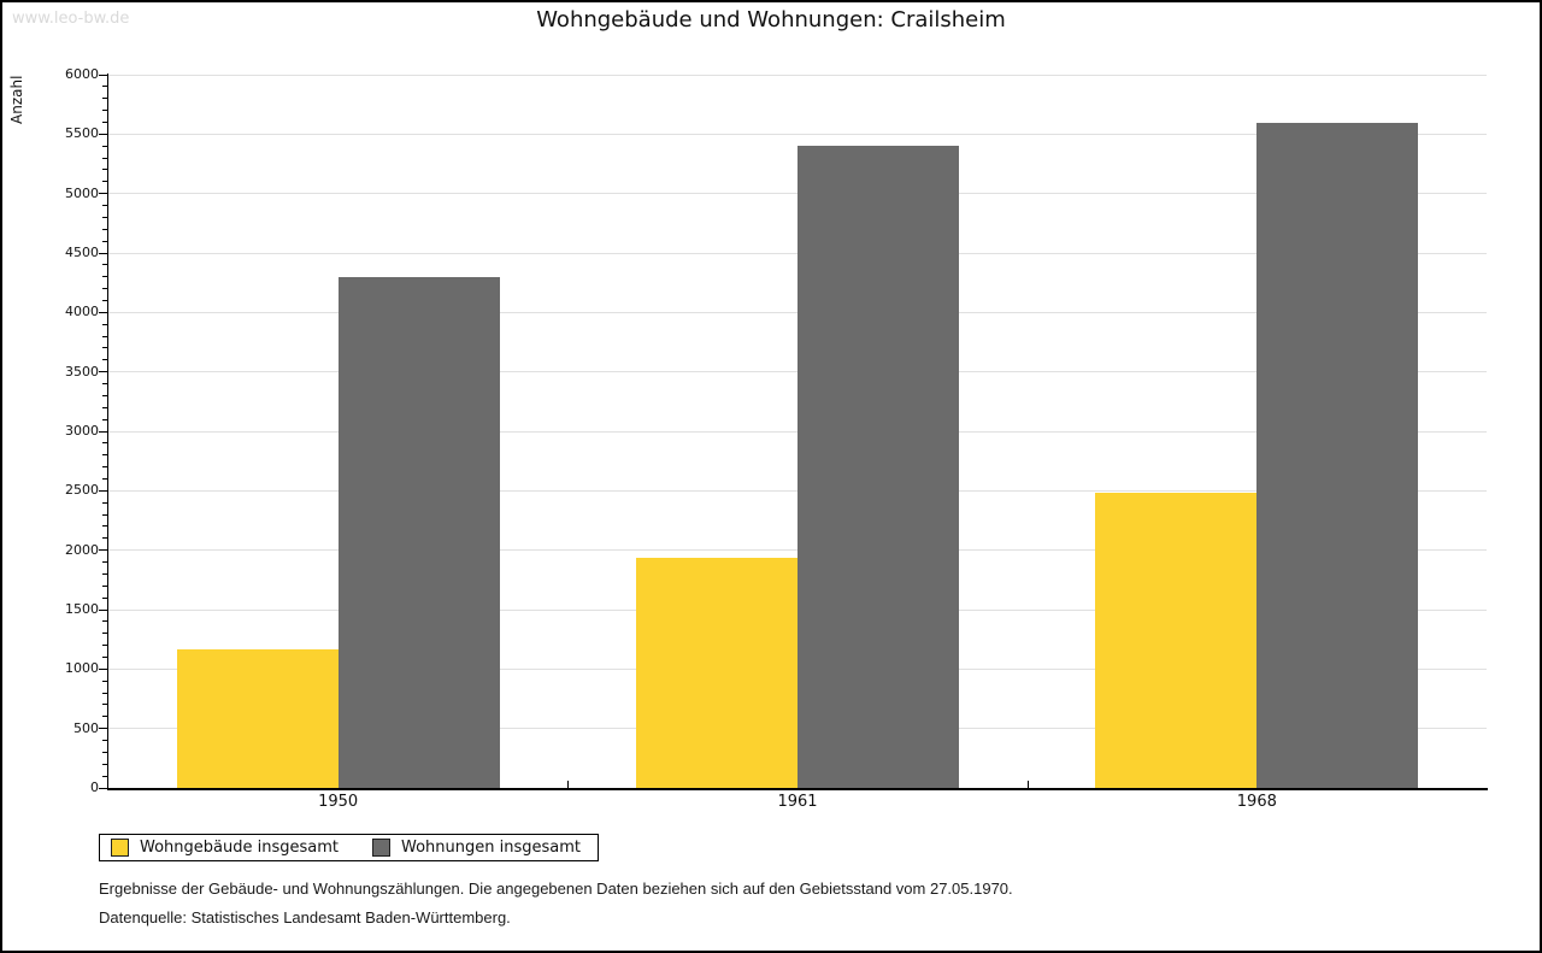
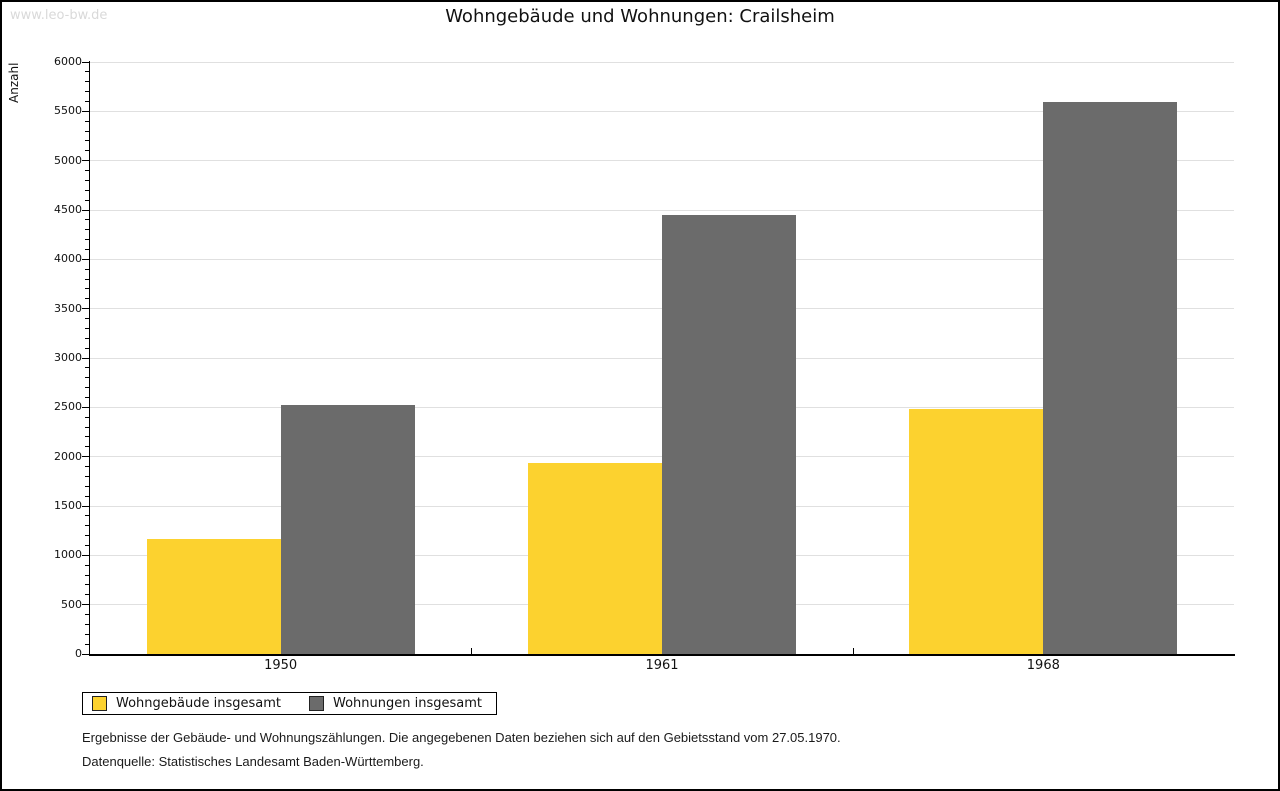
Wohnungen insgesamt/1950: 4300 -> 2500
Wohnungen insgesamt/1961: 5400 -> 4400
